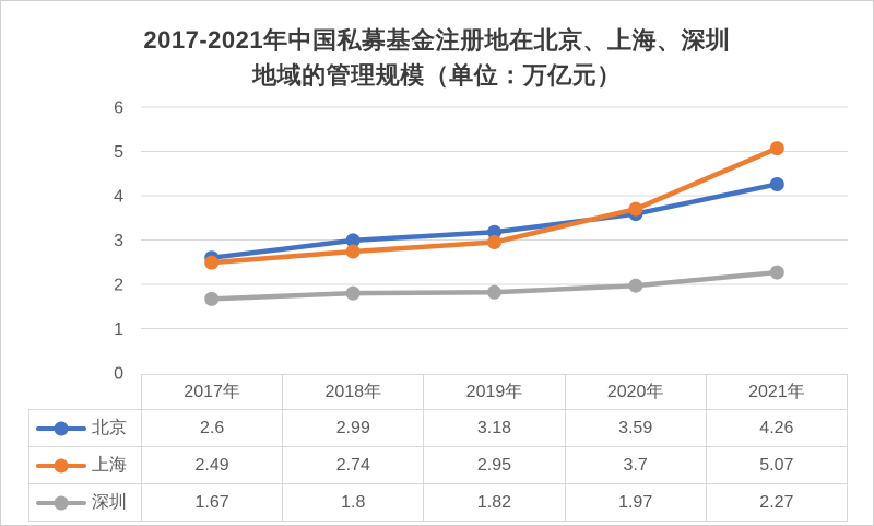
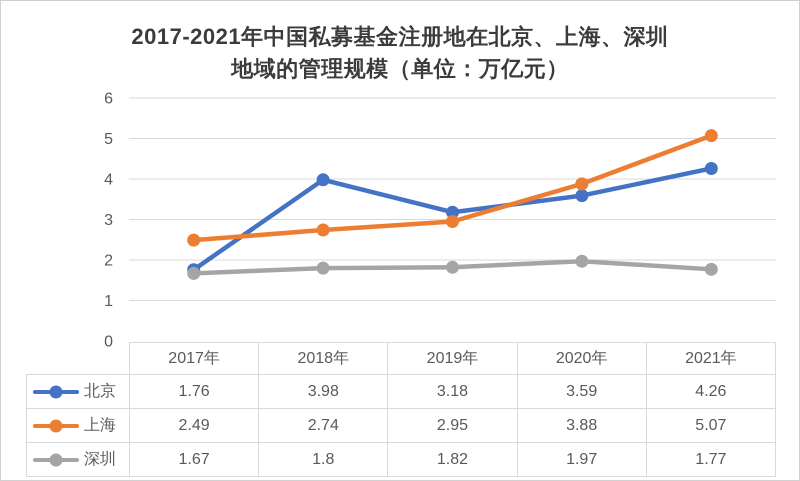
北京/2017年: 2.6 -> 1.76
北京/2018年: 2.99 -> 3.98
上海/2020年: 3.7 -> 3.88
深圳/2021年: 2.27 -> 1.77
